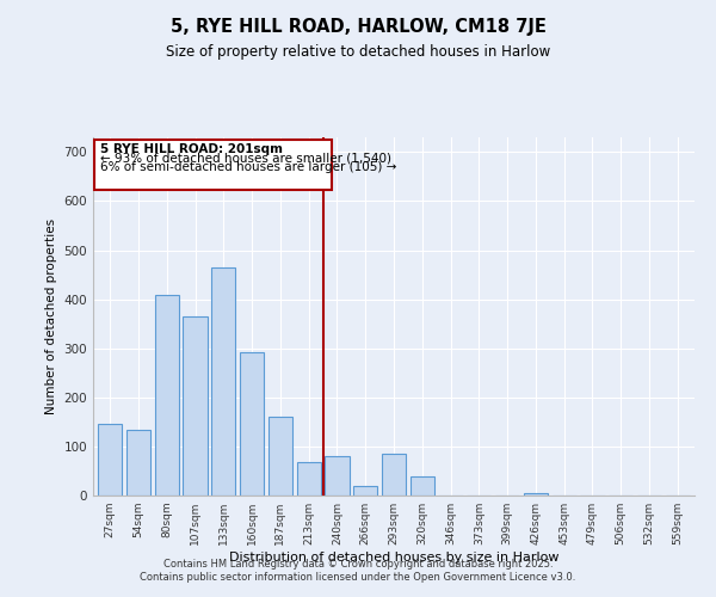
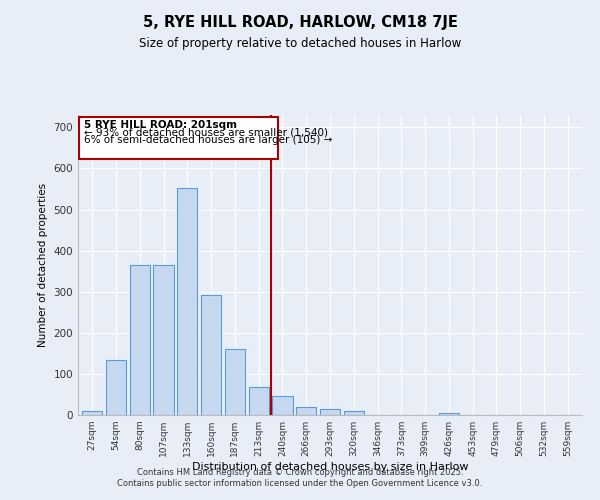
27sqm: 145 -> 10
80sqm: 410 -> 365
133sqm: 465 -> 553
240sqm: 80 -> 46
293sqm: 85 -> 15
320sqm: 40 -> 9
